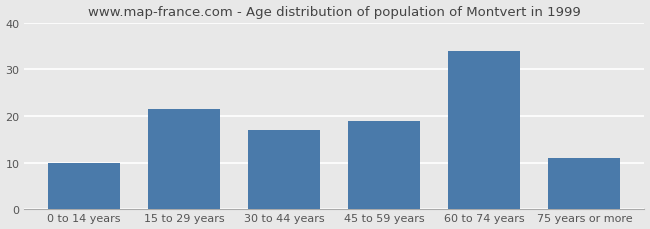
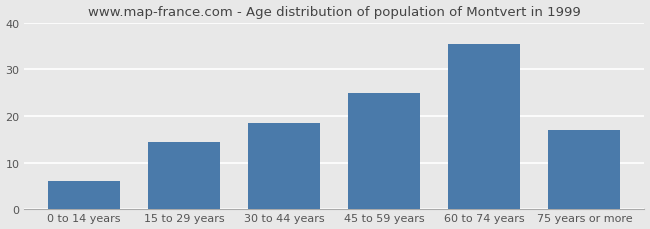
0 to 14 years: 10.0 -> 6.0
15 to 29 years: 21.5 -> 14.5
30 to 44 years: 17.0 -> 18.5
45 to 59 years: 19.0 -> 25.0
60 to 74 years: 34.0 -> 35.5
75 years or more: 11.0 -> 17.0
